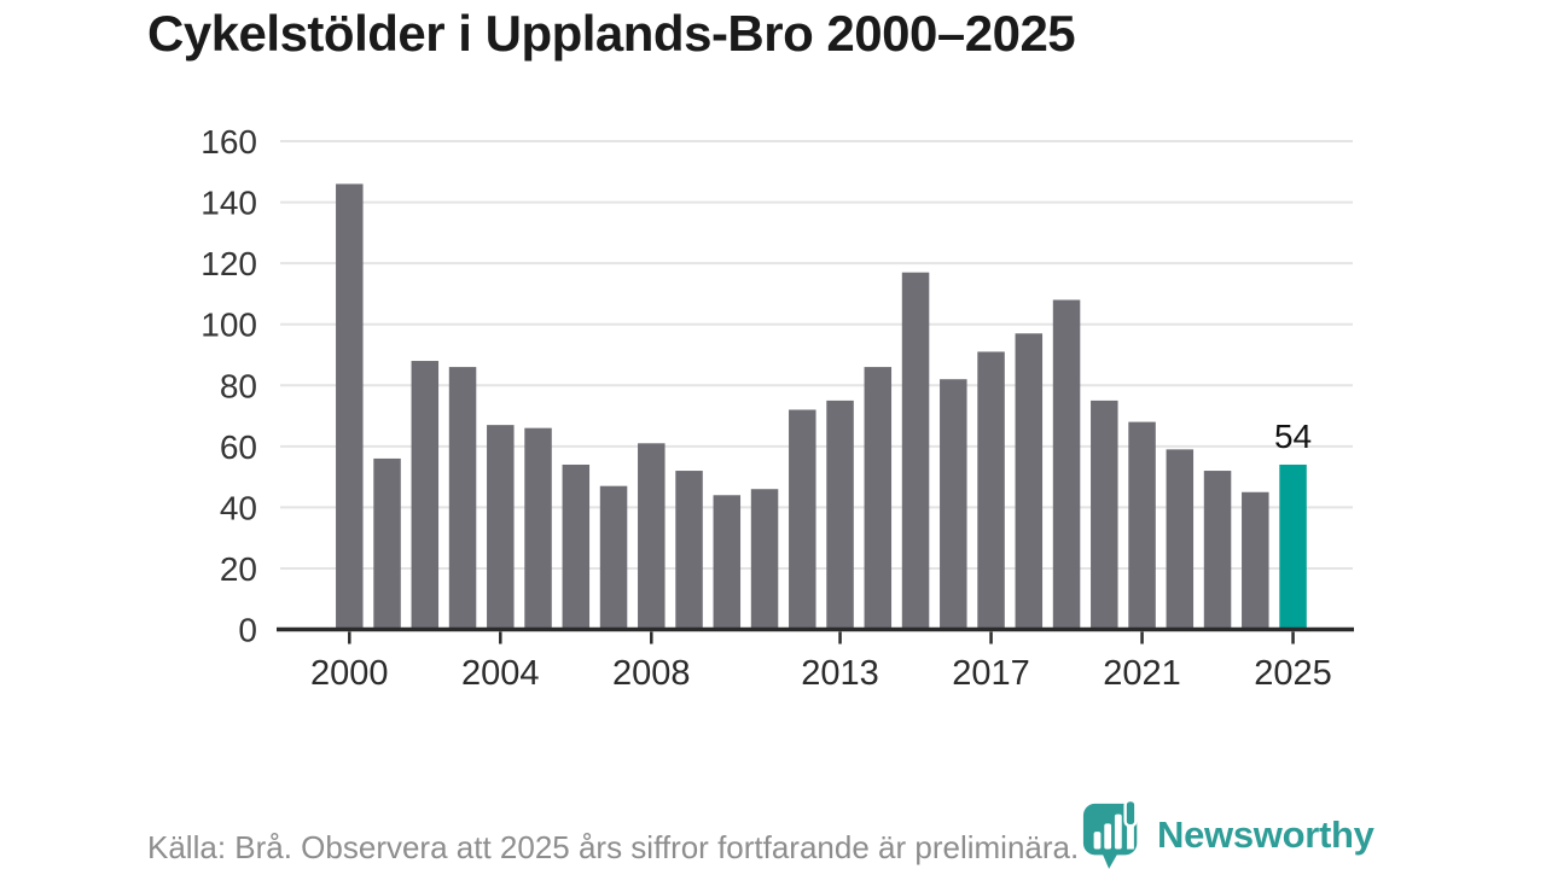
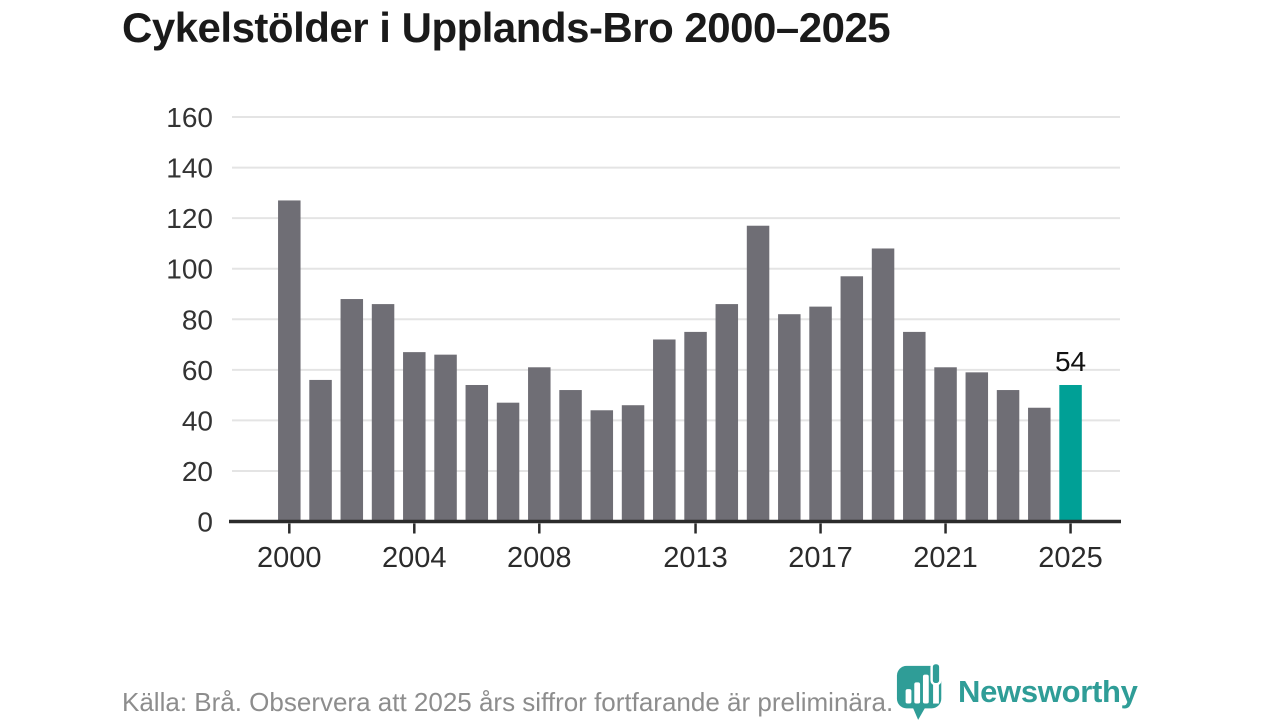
2000: 146 -> 127
2017: 91 -> 85
2021: 68 -> 61
